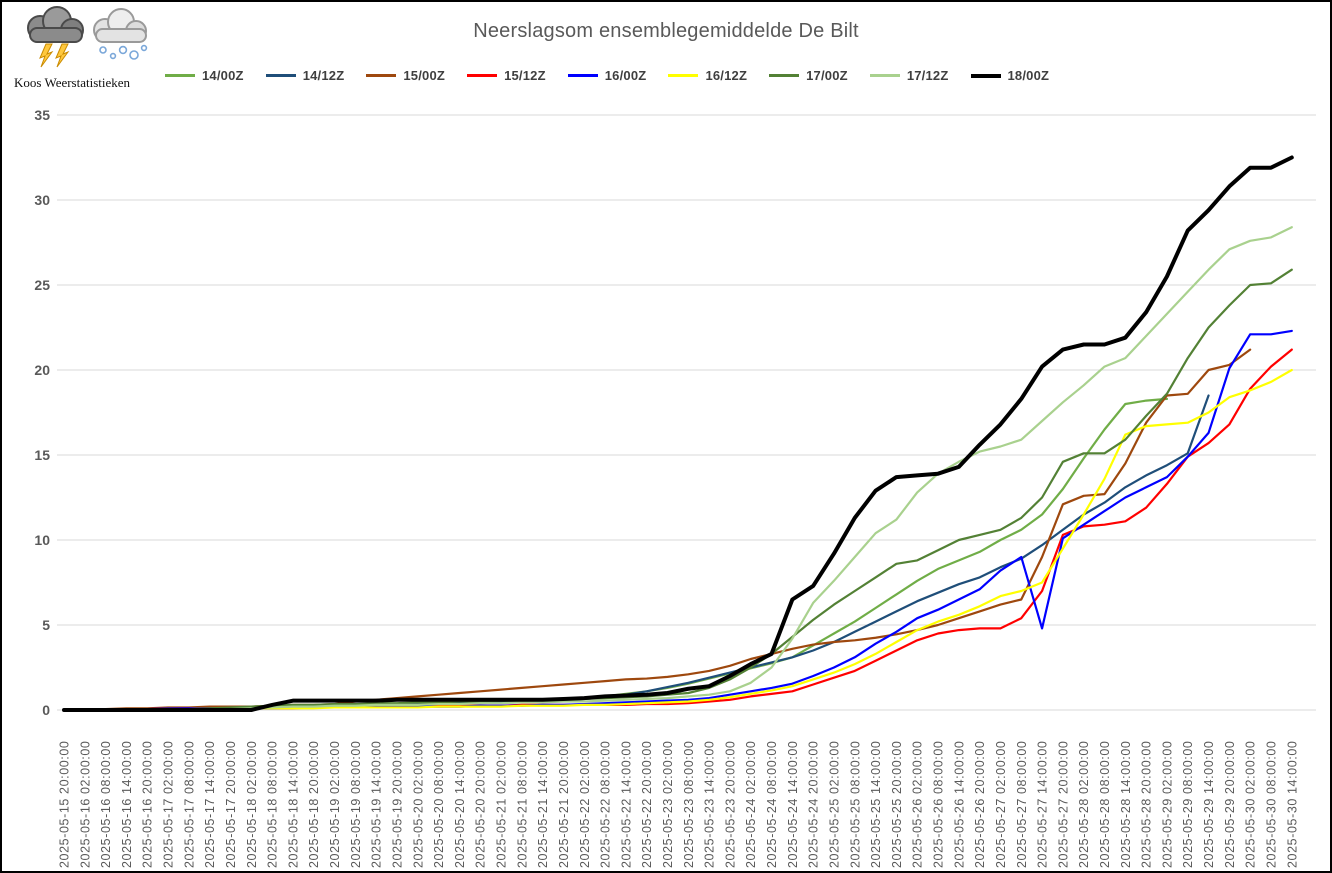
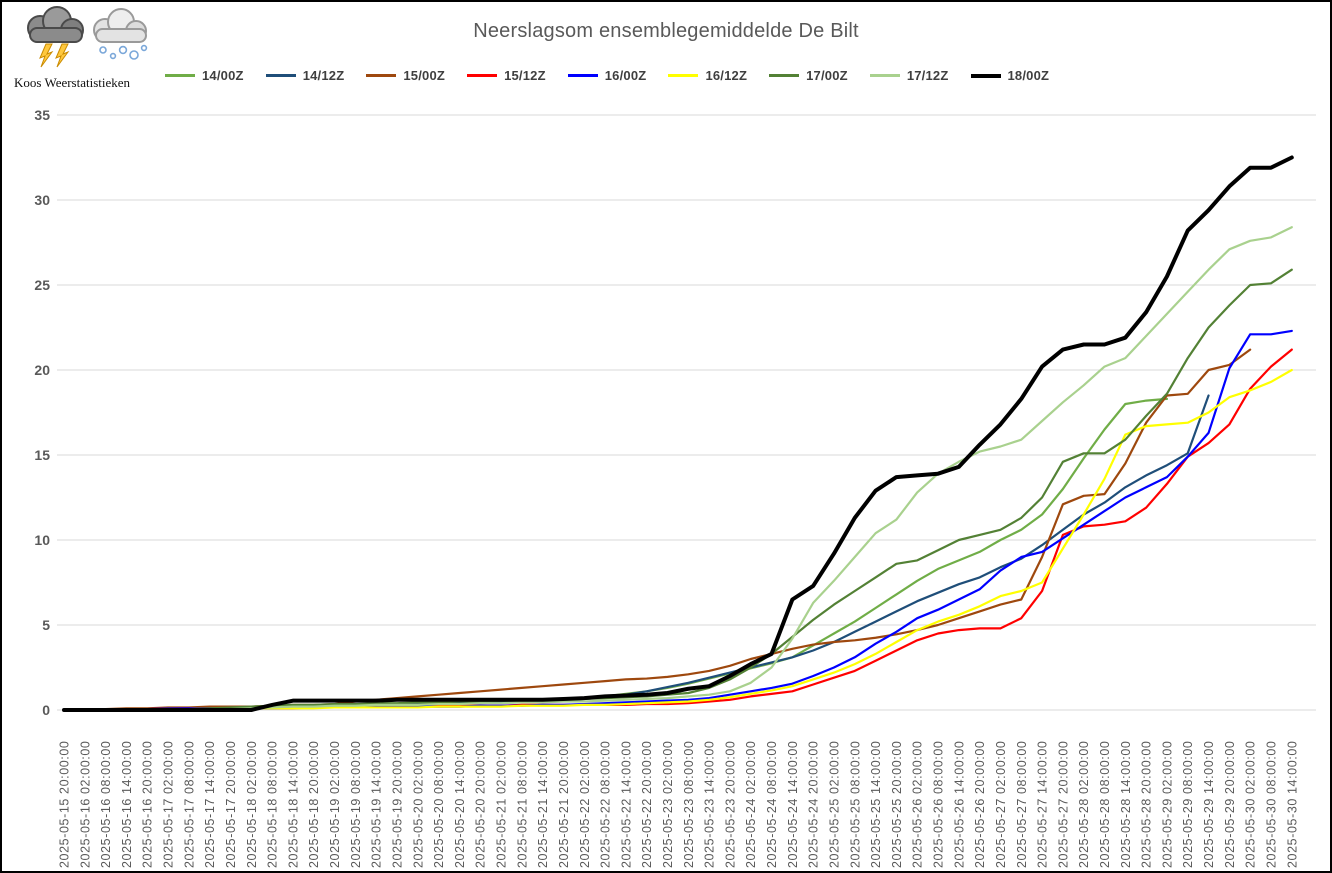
16/00Z/2025-05-27 14:00:00: 4.8 -> 9.3
